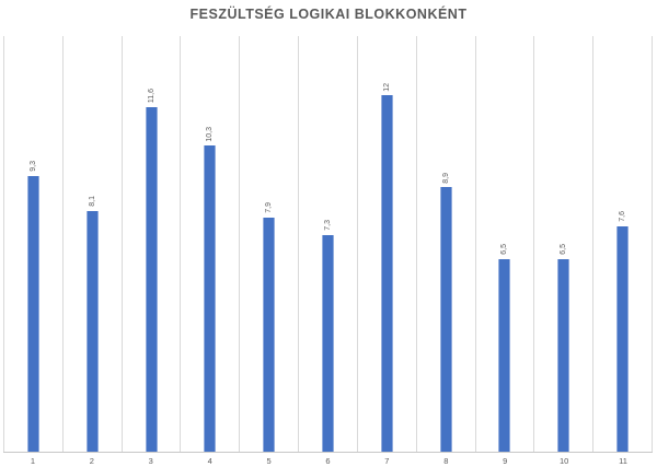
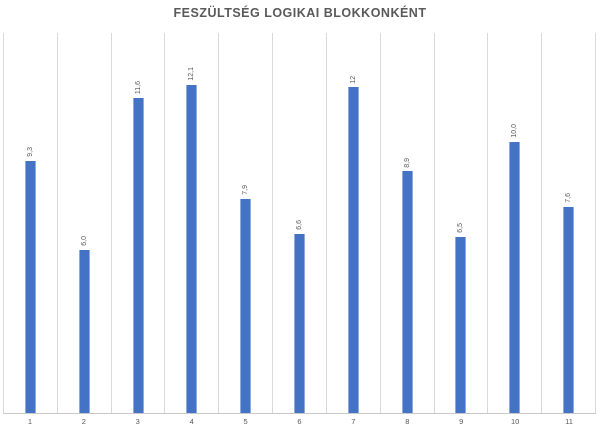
2: 8,1 -> 6,0
4: 10,3 -> 12,1
6: 7,3 -> 6,6
10: 6,5 -> 10,0
